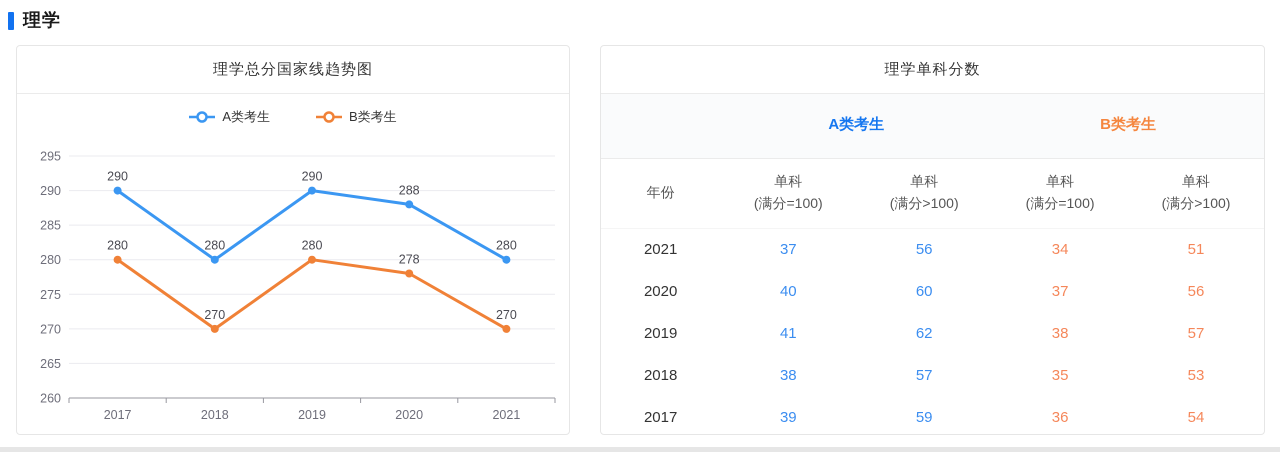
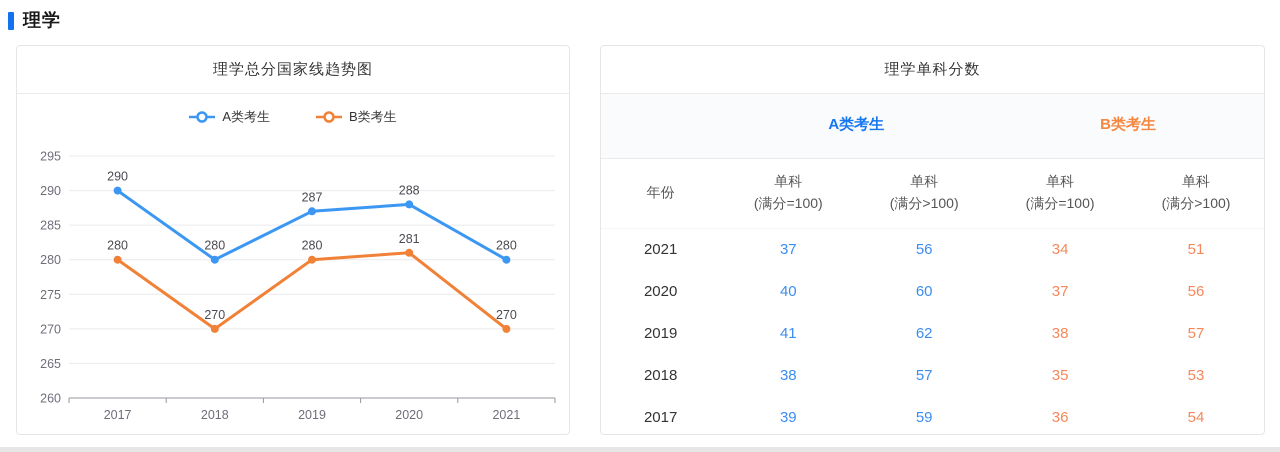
A类考生/2019: 290 -> 287
B类考生/2020: 278 -> 281
